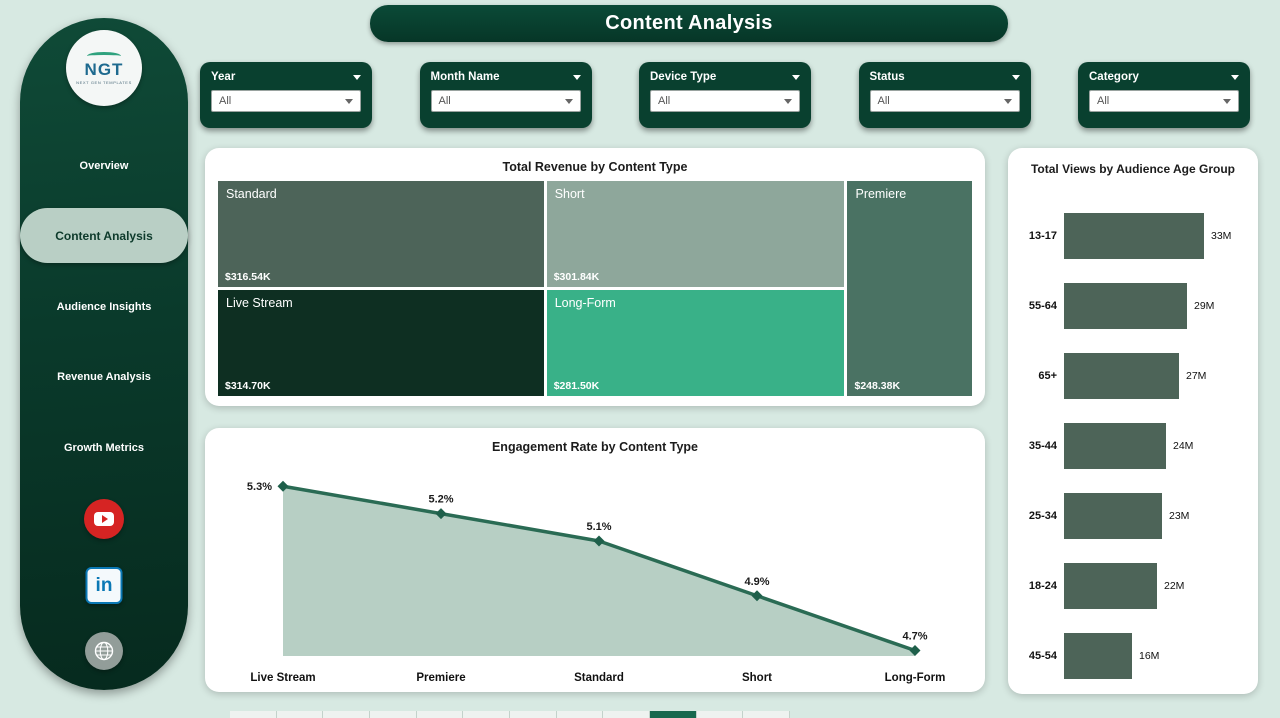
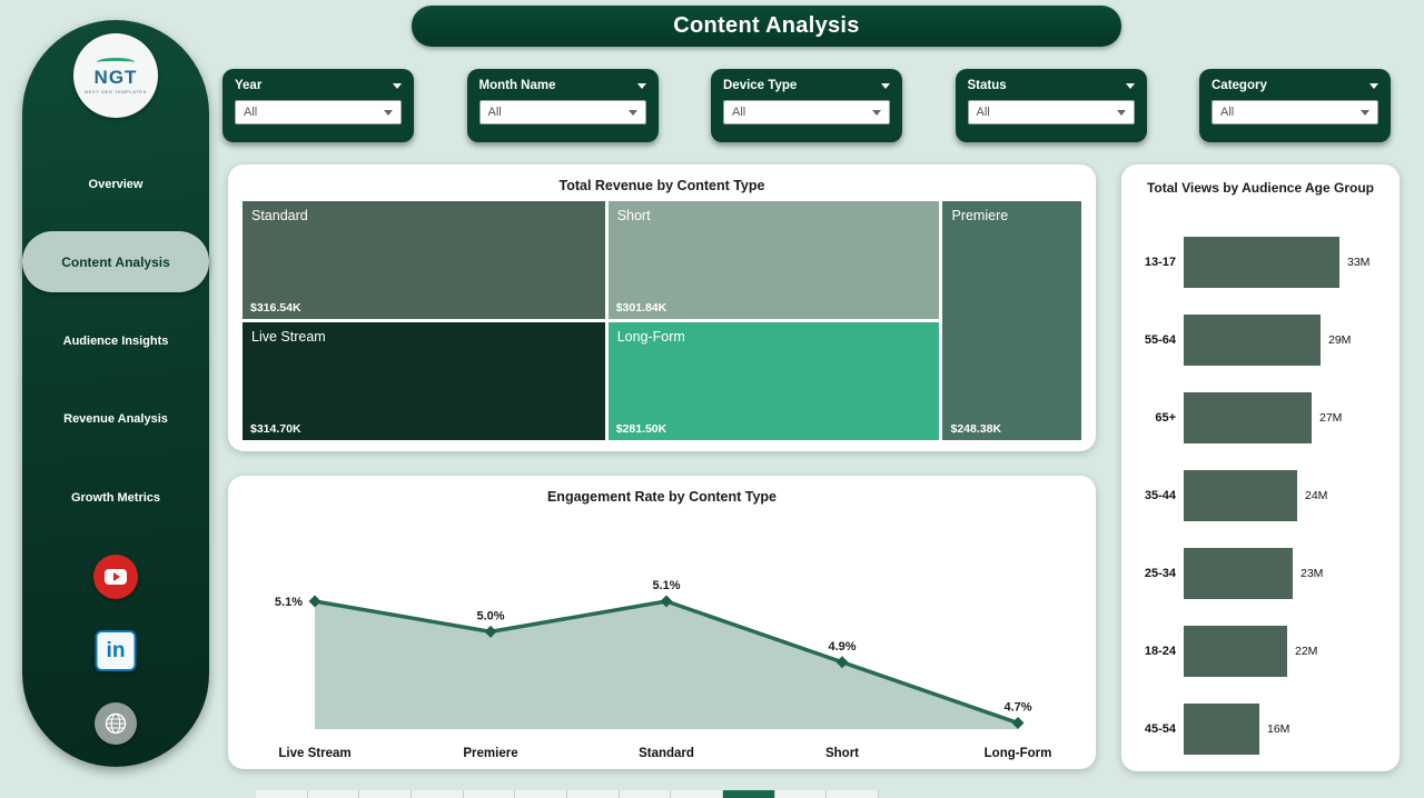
Engagement Rate by Content Type/Live Stream: 5.3% -> 5.1%
Engagement Rate by Content Type/Premiere: 5.2% -> 5.0%
